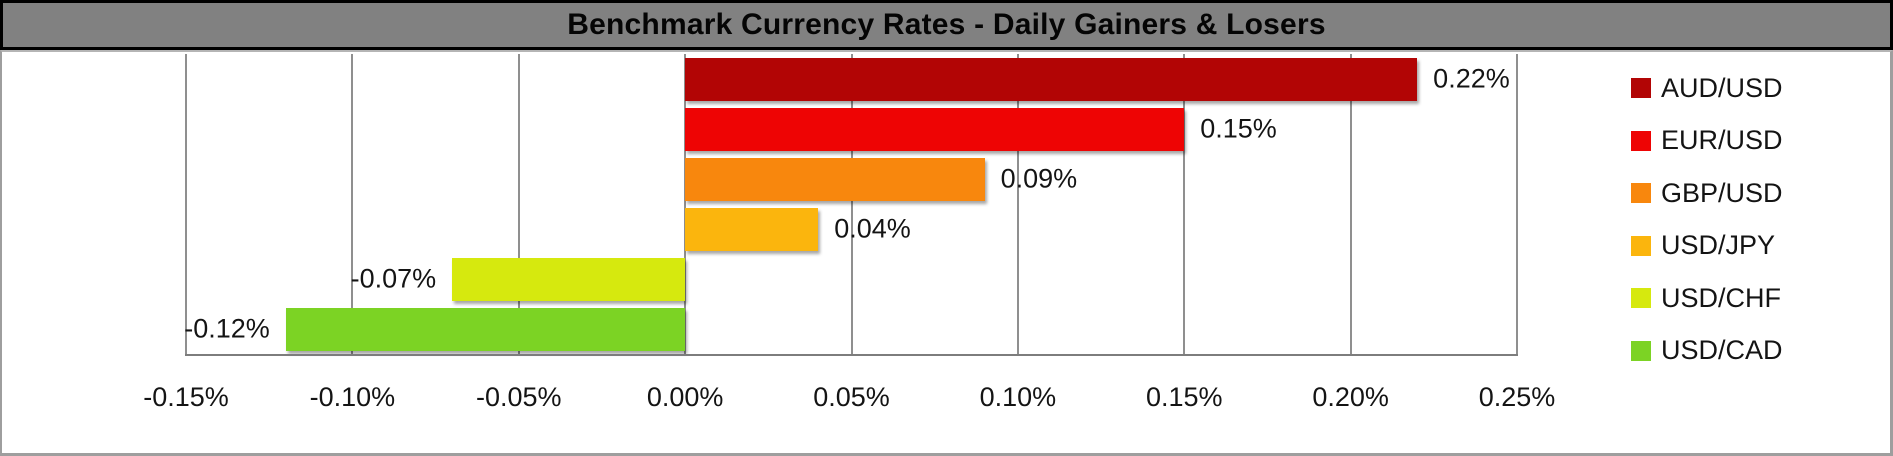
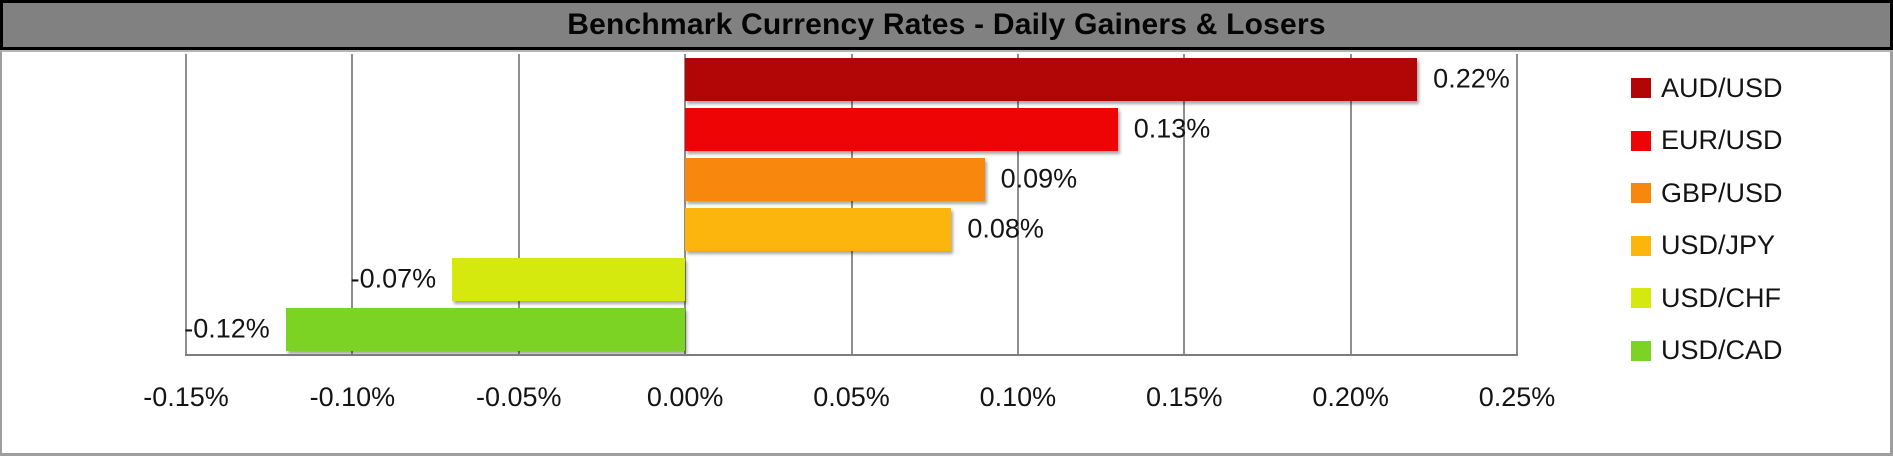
EUR/USD: 0.15% -> 0.13%
USD/JPY: 0.04% -> 0.08%
